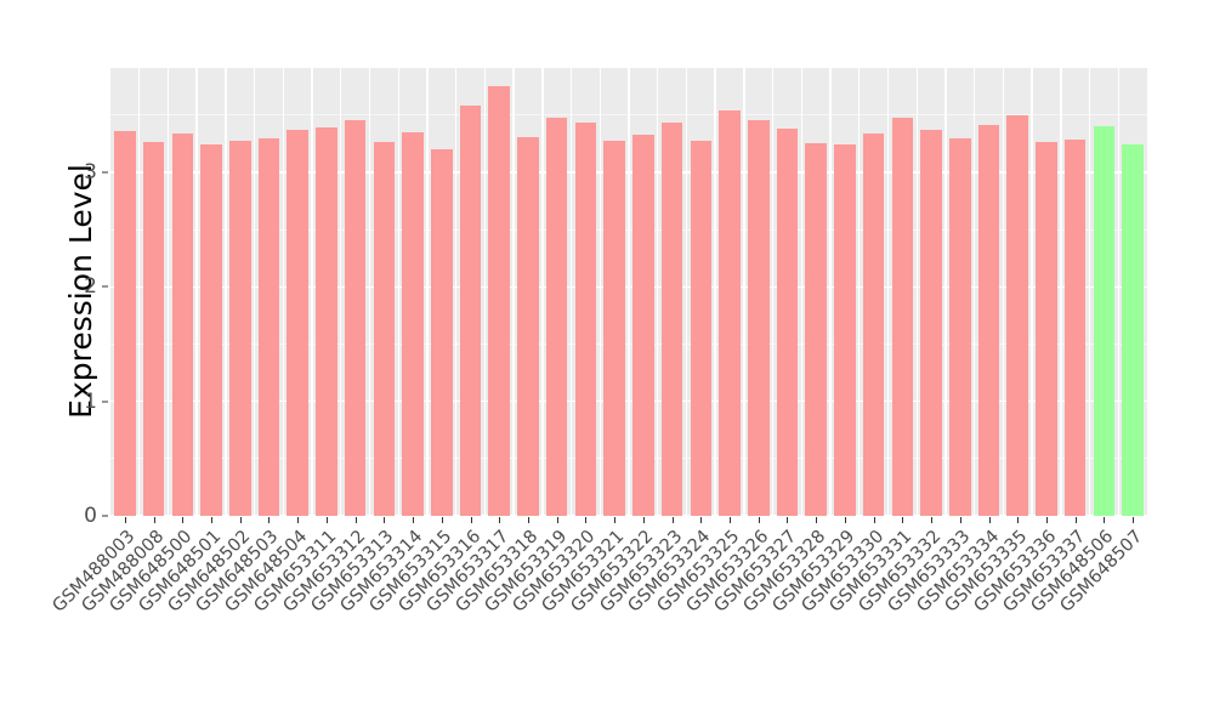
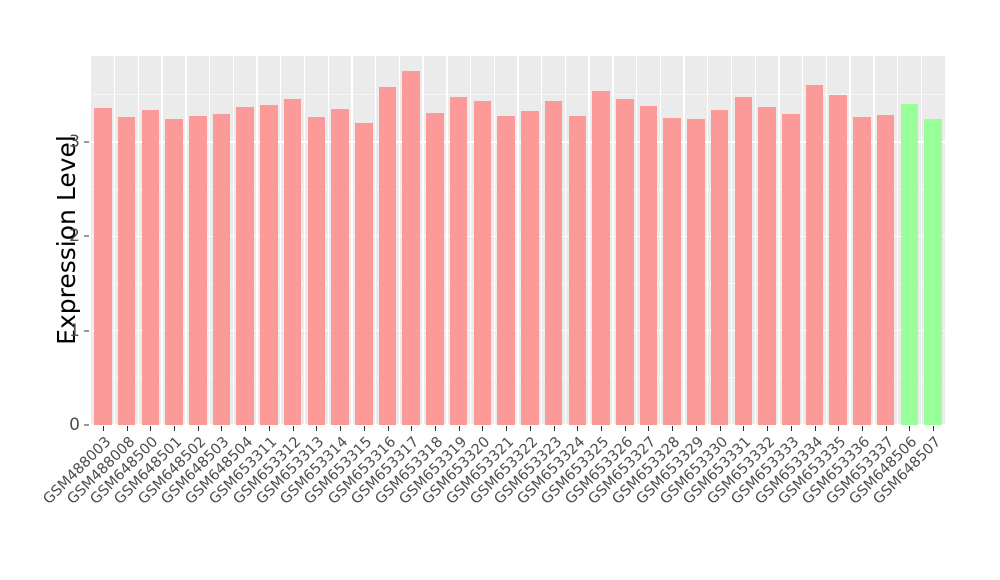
GSM653334: 3.4 -> 3.6
